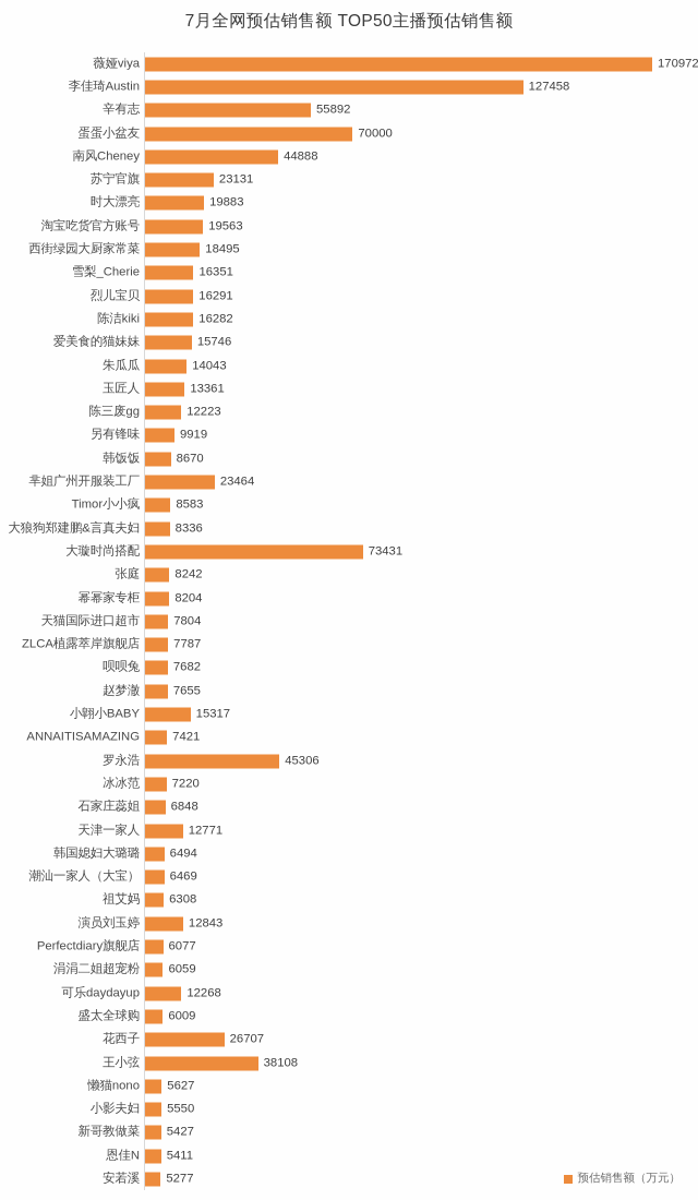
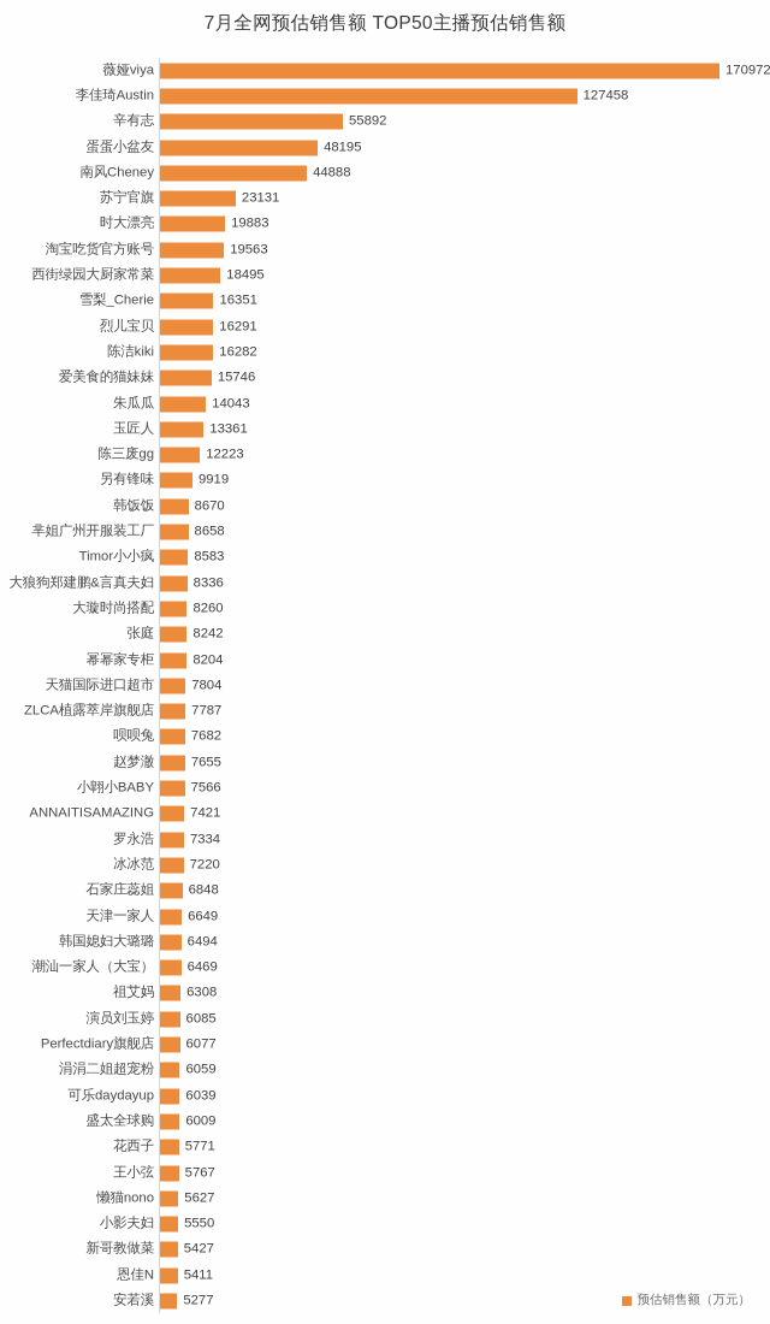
蛋蛋小盆友: 70000 -> 48195
芈姐广州开服装工厂: 23464 -> 8658
大璇时尚搭配: 73431 -> 8260
小翶小BABY: 15317 -> 7566
罗永浩: 45306 -> 7334
天津一家人: 12771 -> 6649
演员刘玉婷: 12843 -> 6085
可乐daydayup: 12268 -> 6039
花西子: 26707 -> 5771
王小弦: 38108 -> 5767
